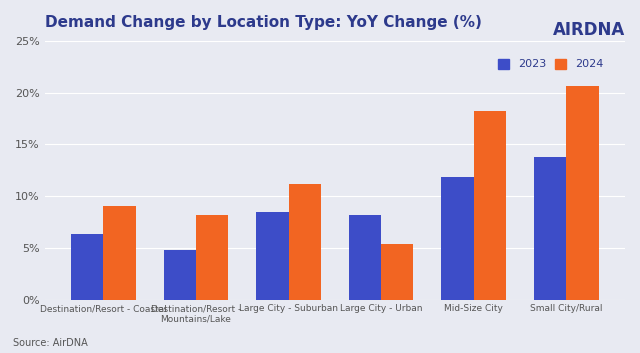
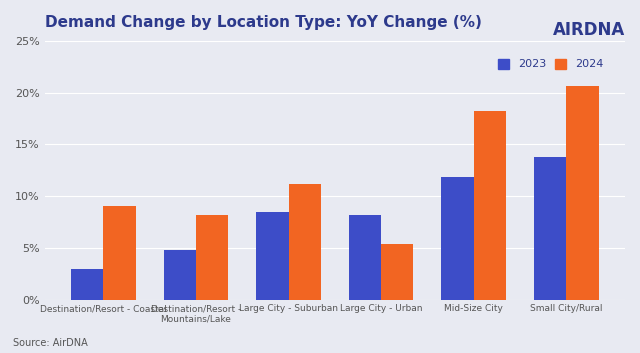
2023/Destination/Resort - Coastal: 6.3% -> 3.0%
